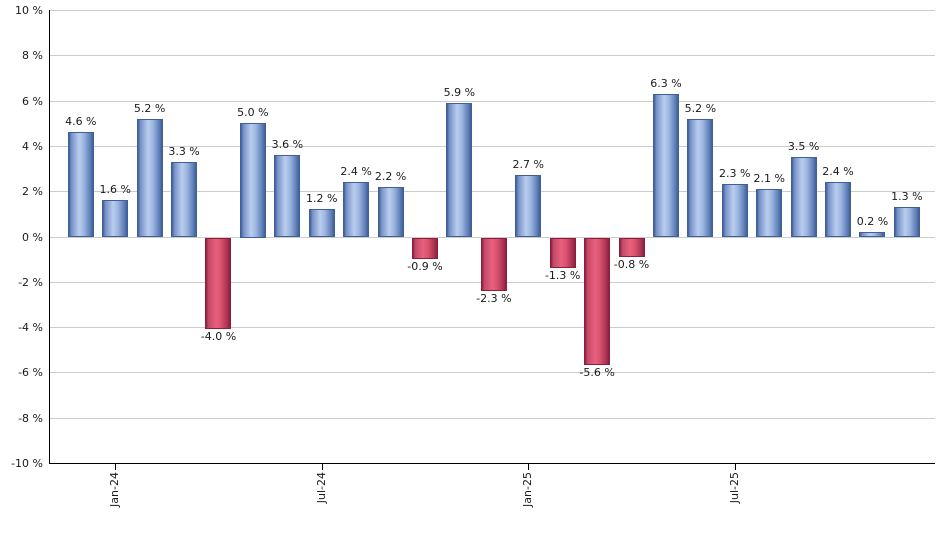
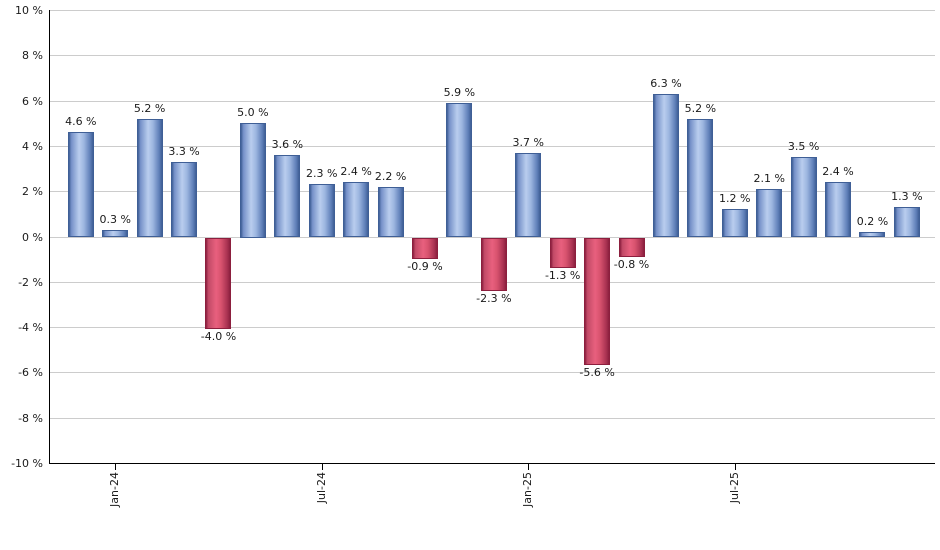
Jan-24: 1.6 -> 0.3
Jul-24: 1.2 -> 2.3
Jan-25: 2.7 -> 3.7
Jul-25: 2.3 -> 1.2
